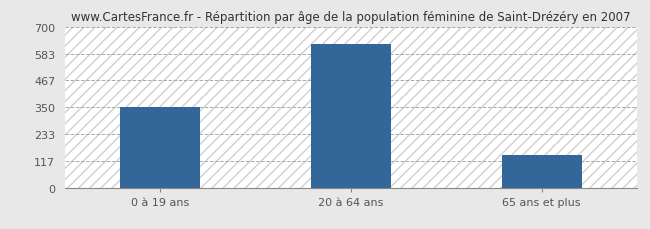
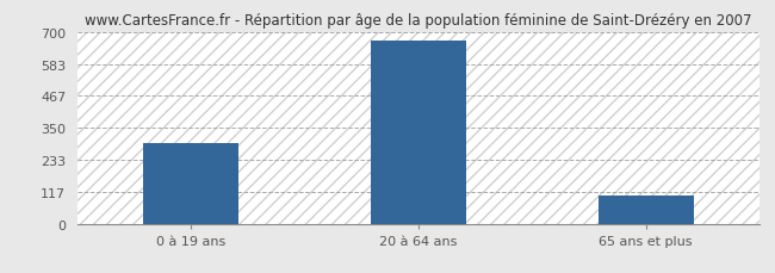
0 à 19 ans: 350 -> 295
20 à 64 ans: 625 -> 668
65 ans et plus: 140 -> 103
